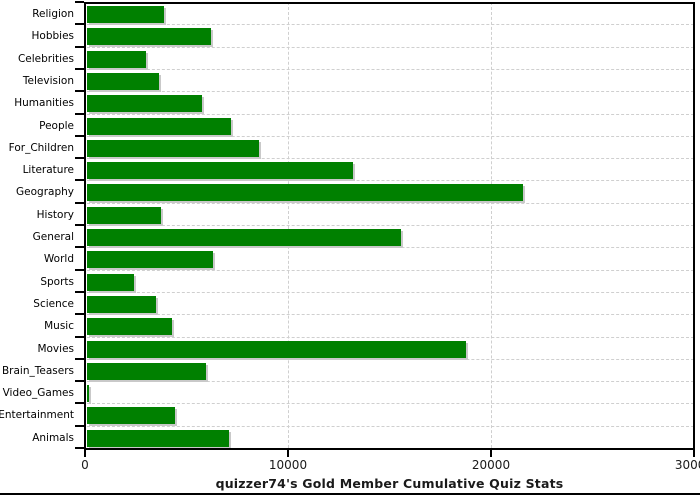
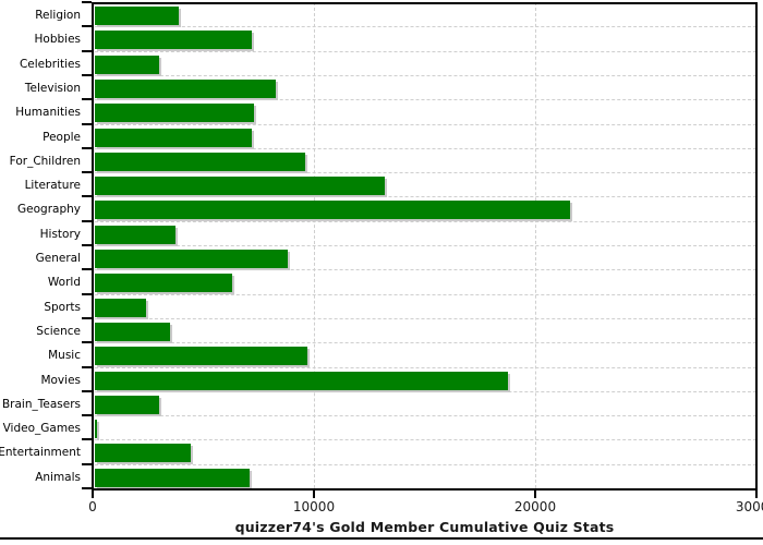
Hobbies: 6100 -> 7100
Television: 3600 -> 8200
Humanities: 5600 -> 7200
For_Children: 8400 -> 9500
General: 15400 -> 8700
Music: 4200 -> 9600
Brain_Teasers: 5800 -> 2900
